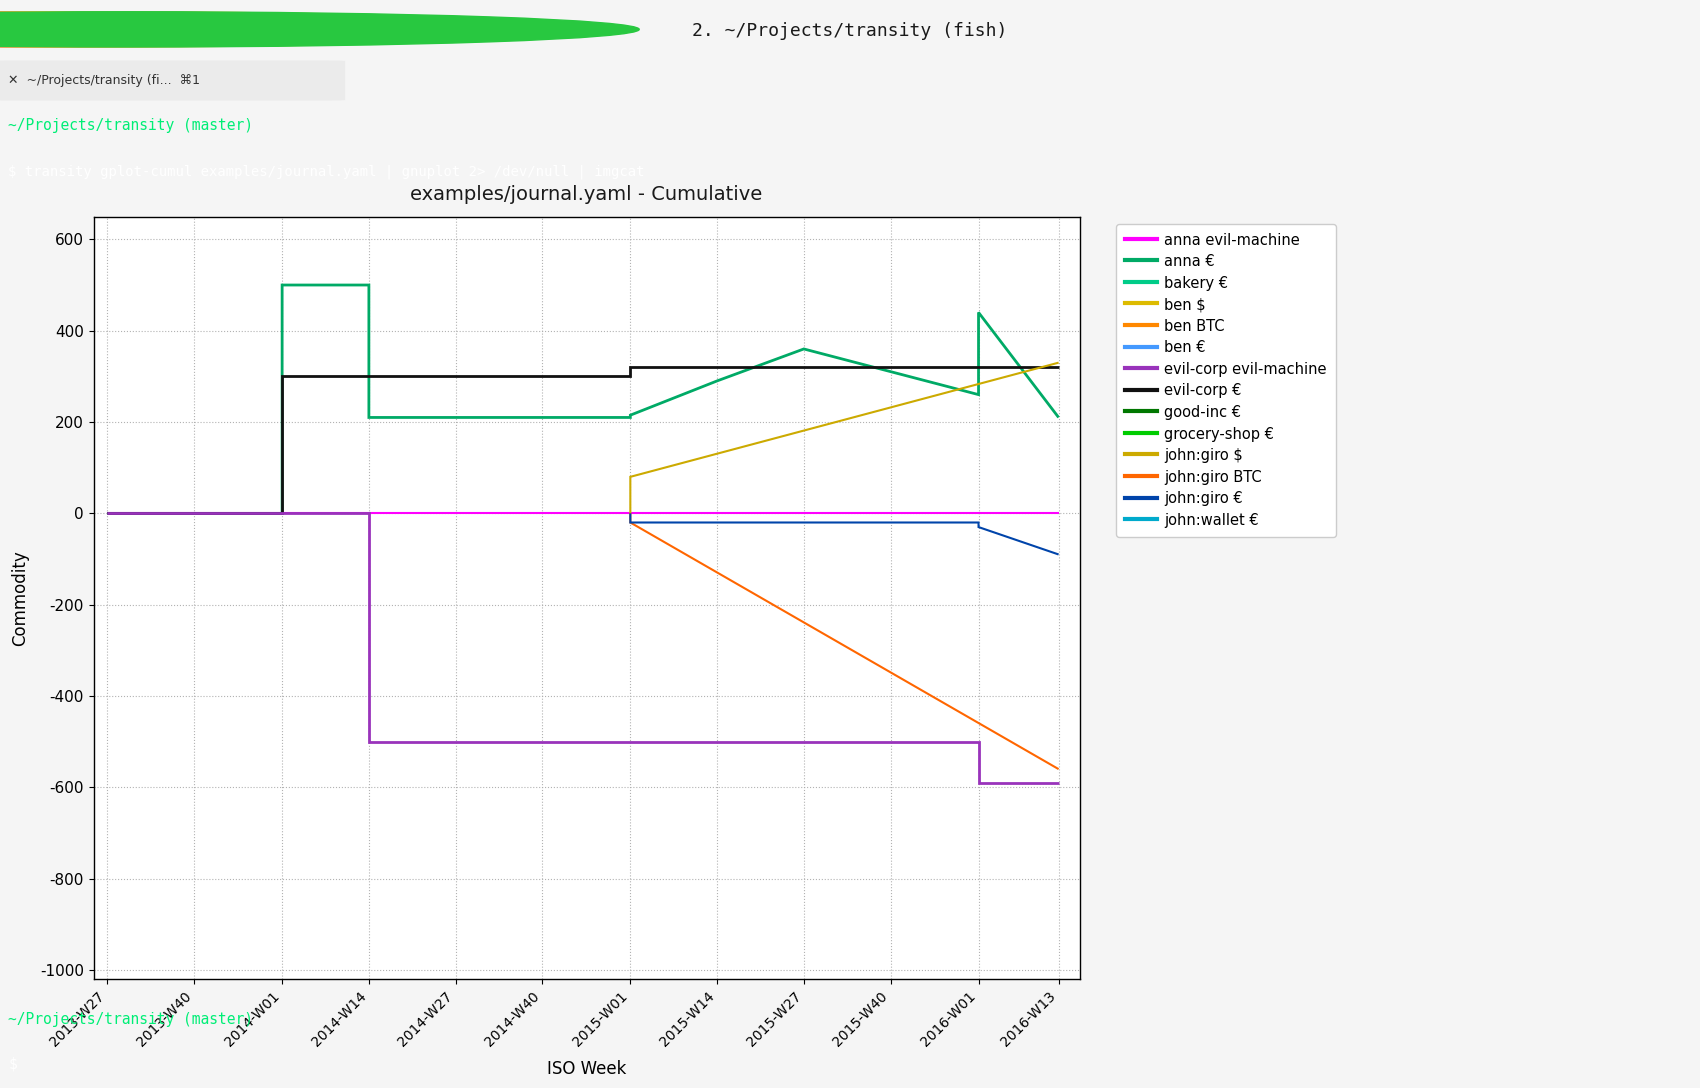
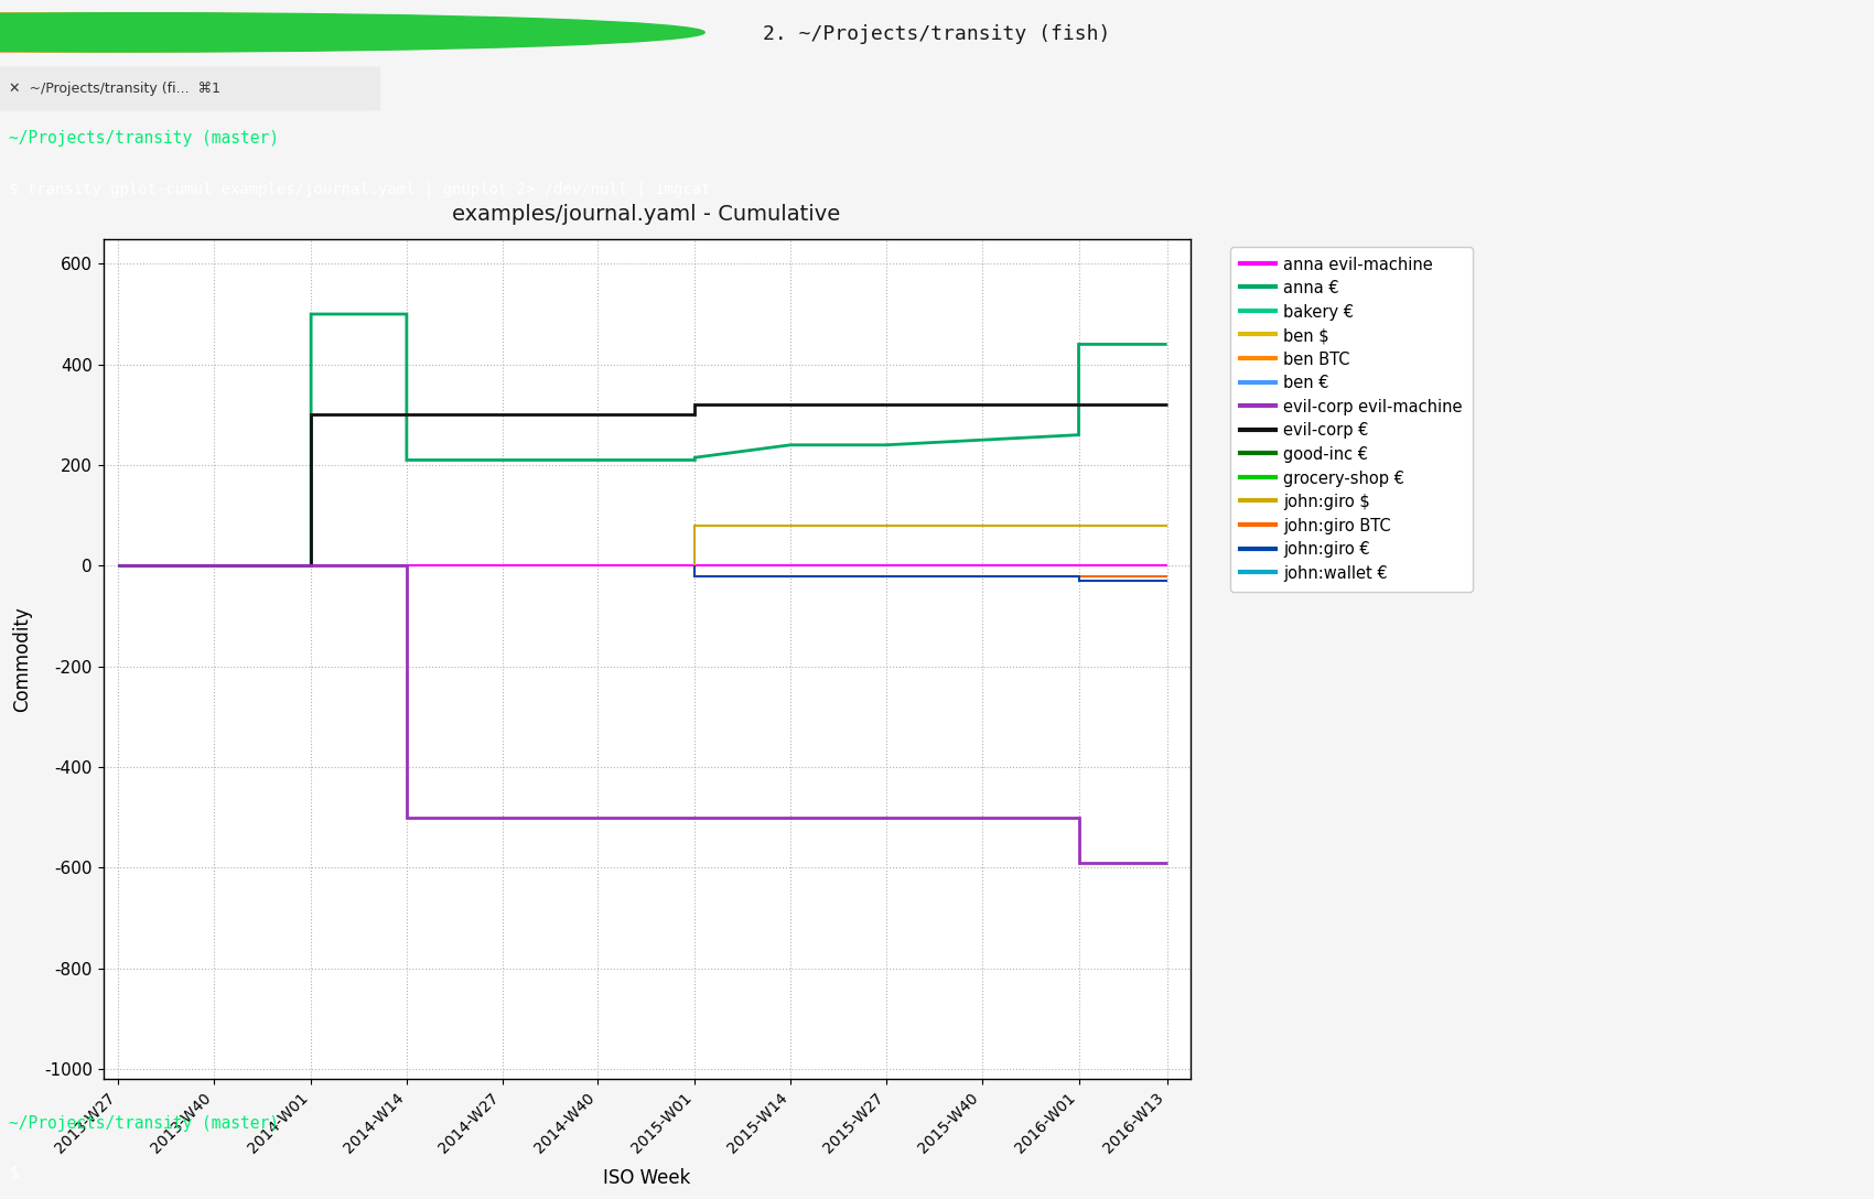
anna €/2015-W14: 290 -> 240
anna €/2015-W27: 360 -> 240
anna €/2016-W13: 210 -> 440
john:giro $/2016-W13: 330 -> 80
john:giro BTC/2016-W13: -560 -> -20
john:giro €/2016-W13: -90 -> -30
